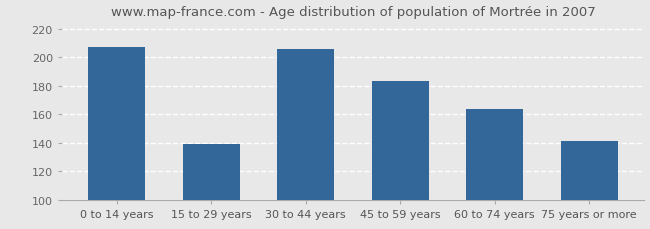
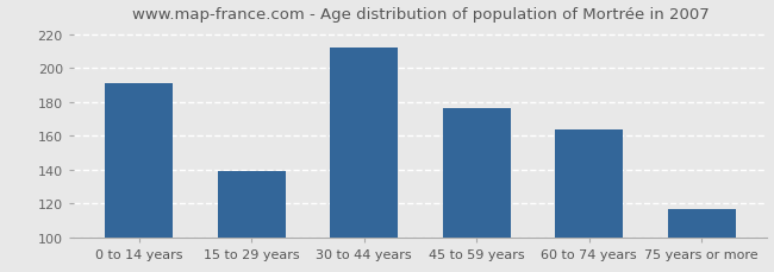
0 to 14 years: 207 -> 191
30 to 44 years: 206 -> 212
45 to 59 years: 183 -> 176
75 years or more: 141 -> 117
